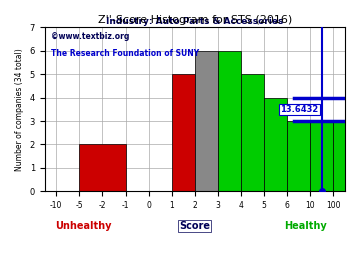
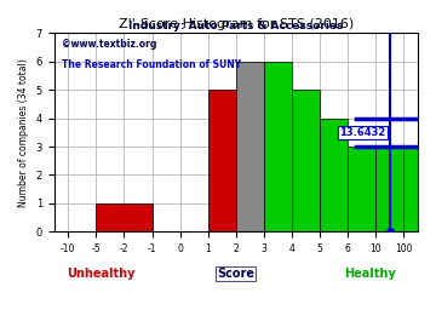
-2: 2 -> 1
